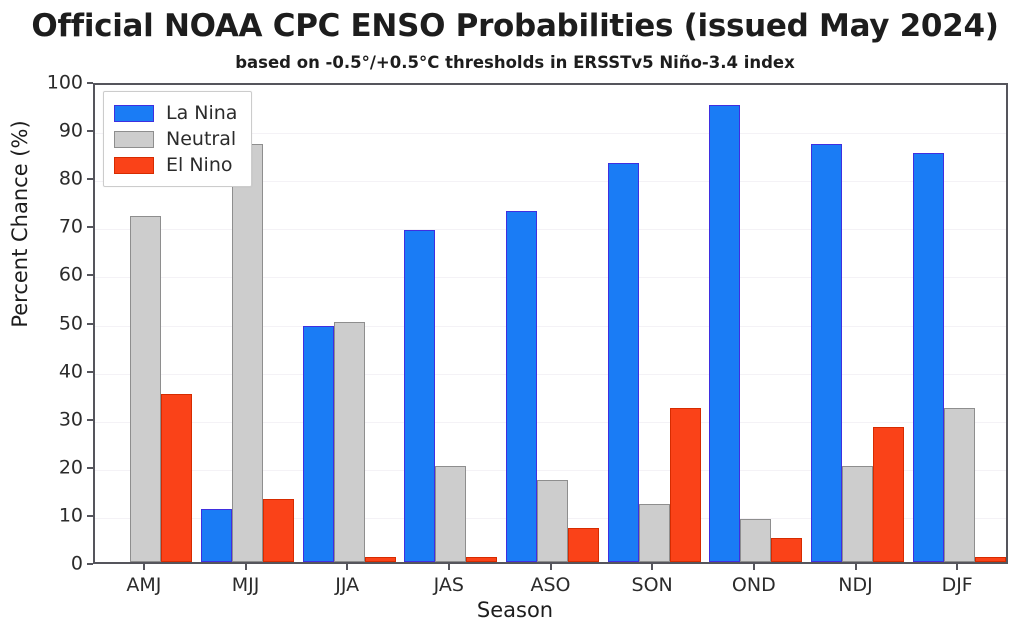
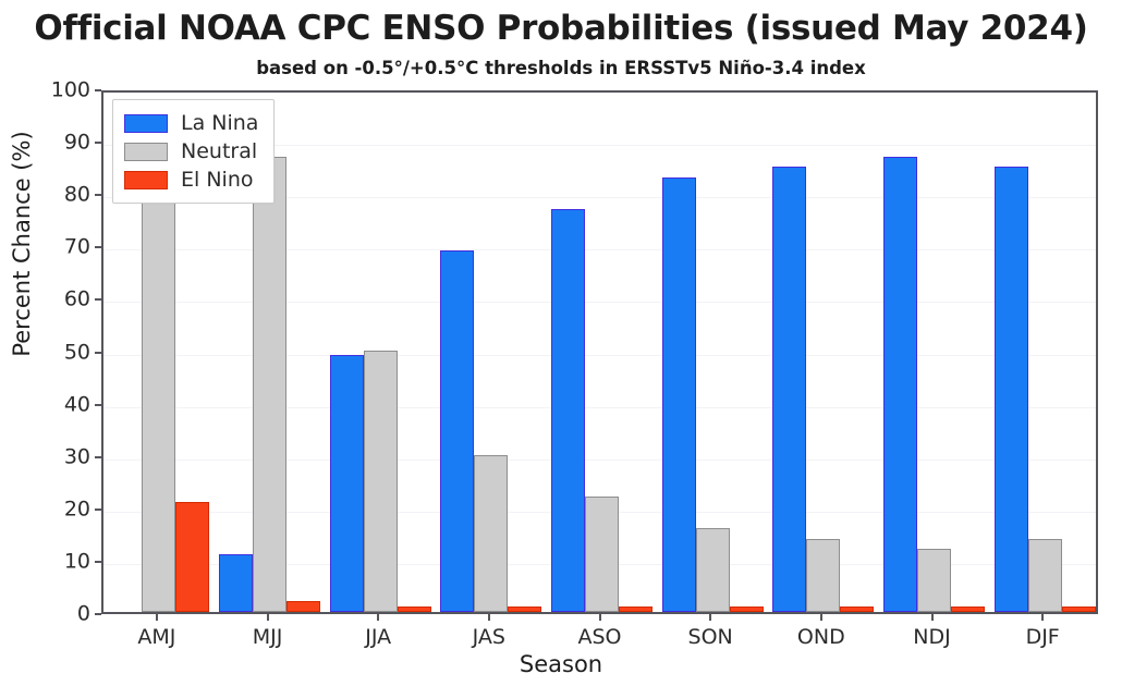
Neutral/AMJ: 72 -> 79
El Nino/AMJ: 35 -> 21
El Nino/MJJ: 13 -> 2
Neutral/JAS: 20 -> 30
La Nina/ASO: 73 -> 77
Neutral/ASO: 17 -> 22
El Nino/ASO: 7 -> 1
Neutral/SON: 12 -> 16
El Nino/SON: 32 -> 1
La Nina/OND: 95 -> 85
Neutral/OND: 9 -> 14
El Nino/OND: 5 -> 1
Neutral/NDJ: 20 -> 12
El Nino/NDJ: 28 -> 1
Neutral/DJF: 32 -> 14
